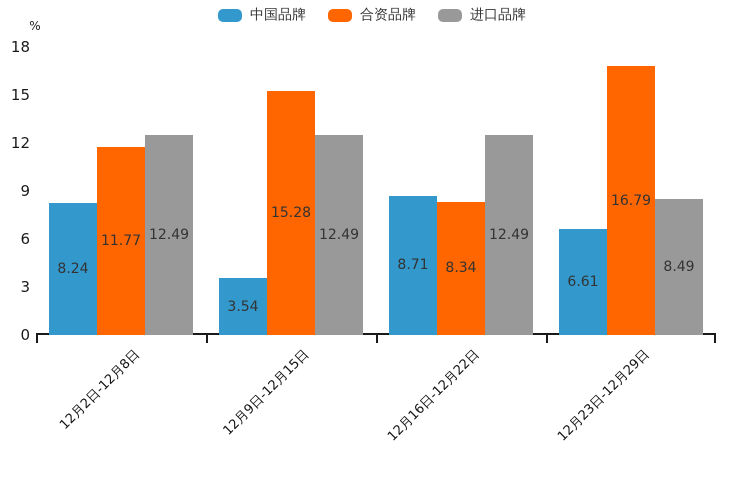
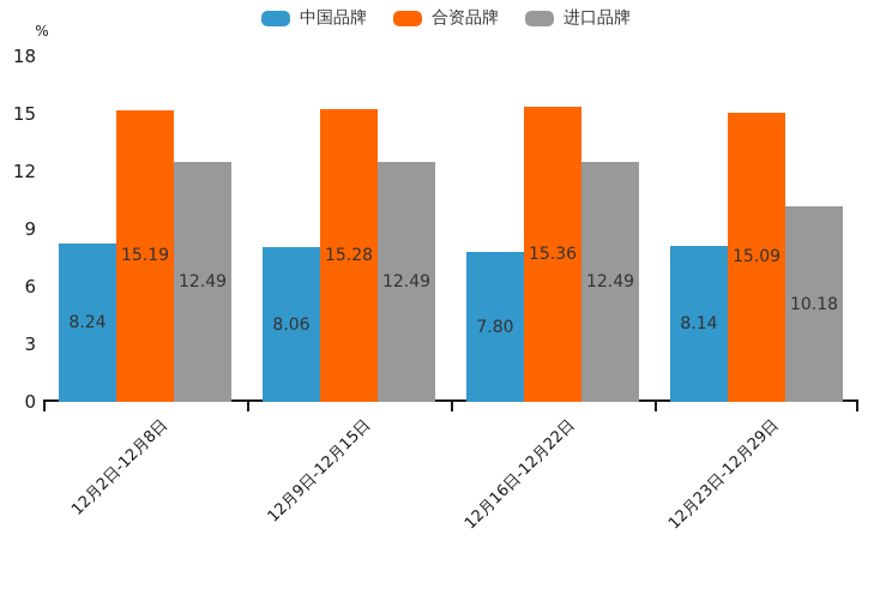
合资品牌/12月2日-12月8日: 11.77 -> 15.19
中国品牌/12月9日-12月15日: 3.54 -> 8.06
中国品牌/12月16日-12月22日: 8.71 -> 7.80
合资品牌/12月16日-12月22日: 8.34 -> 15.36
中国品牌/12月23日-12月29日: 6.61 -> 8.14
合资品牌/12月23日-12月29日: 16.79 -> 15.09
进口品牌/12月23日-12月29日: 8.49 -> 10.18
